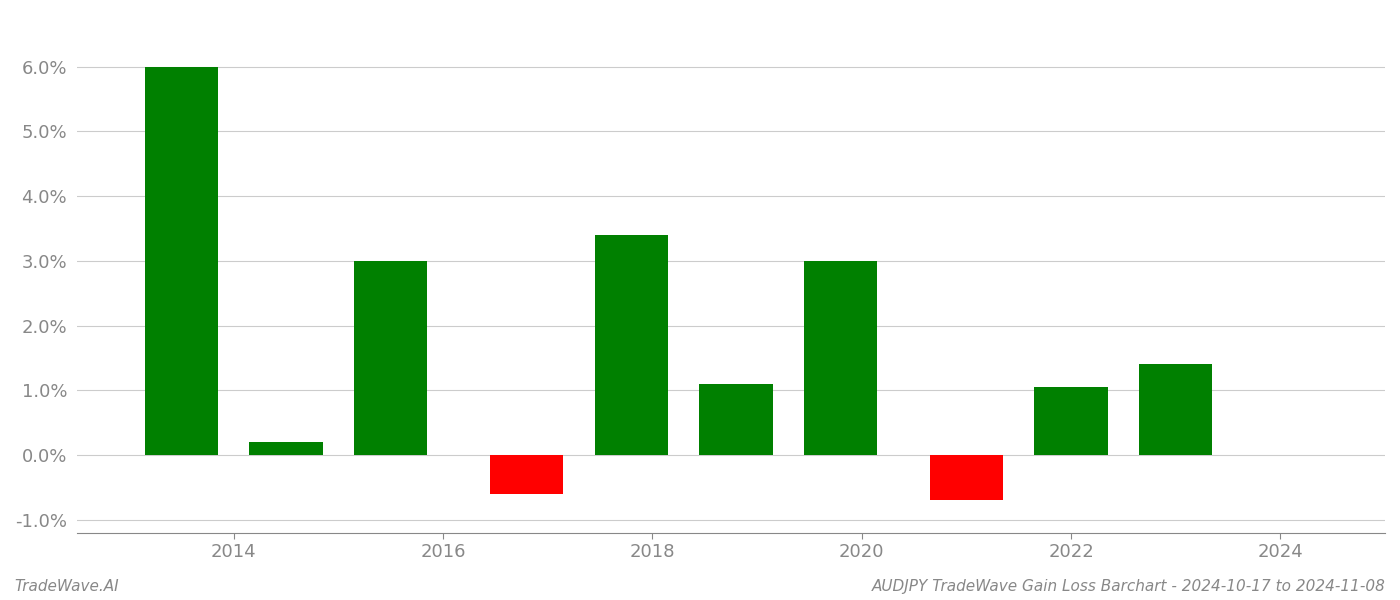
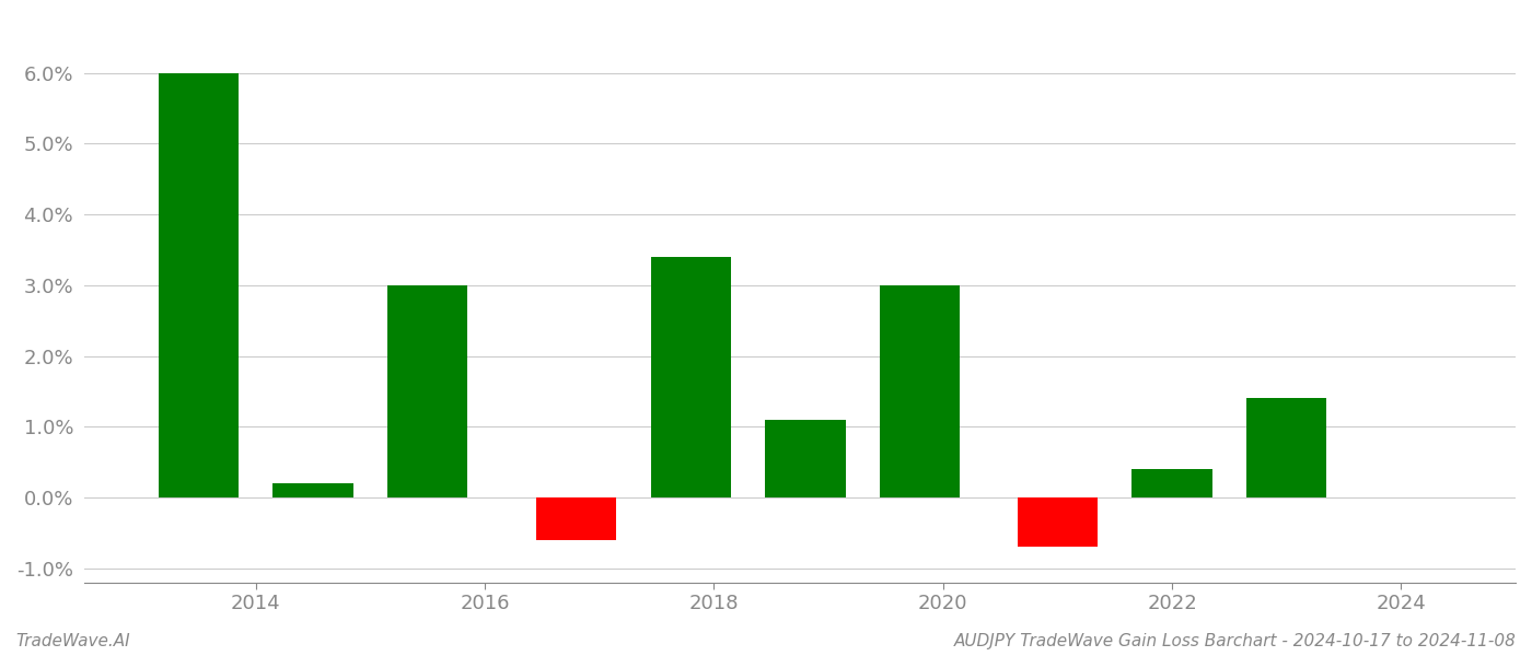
2022: 1.05% -> 0.40%
